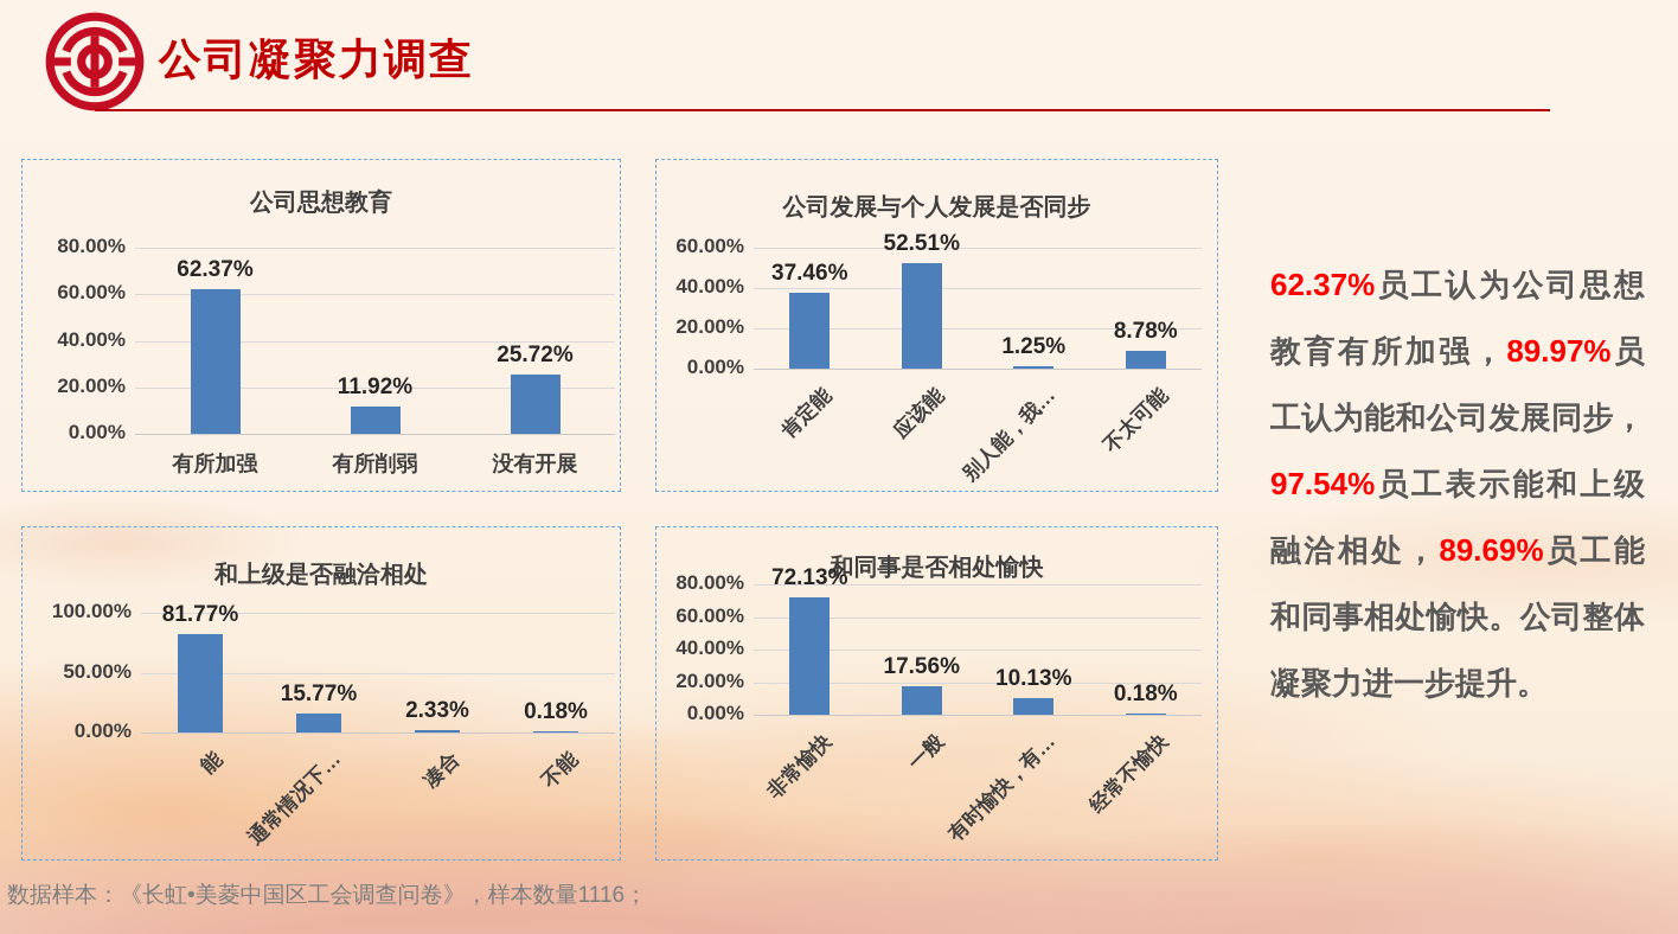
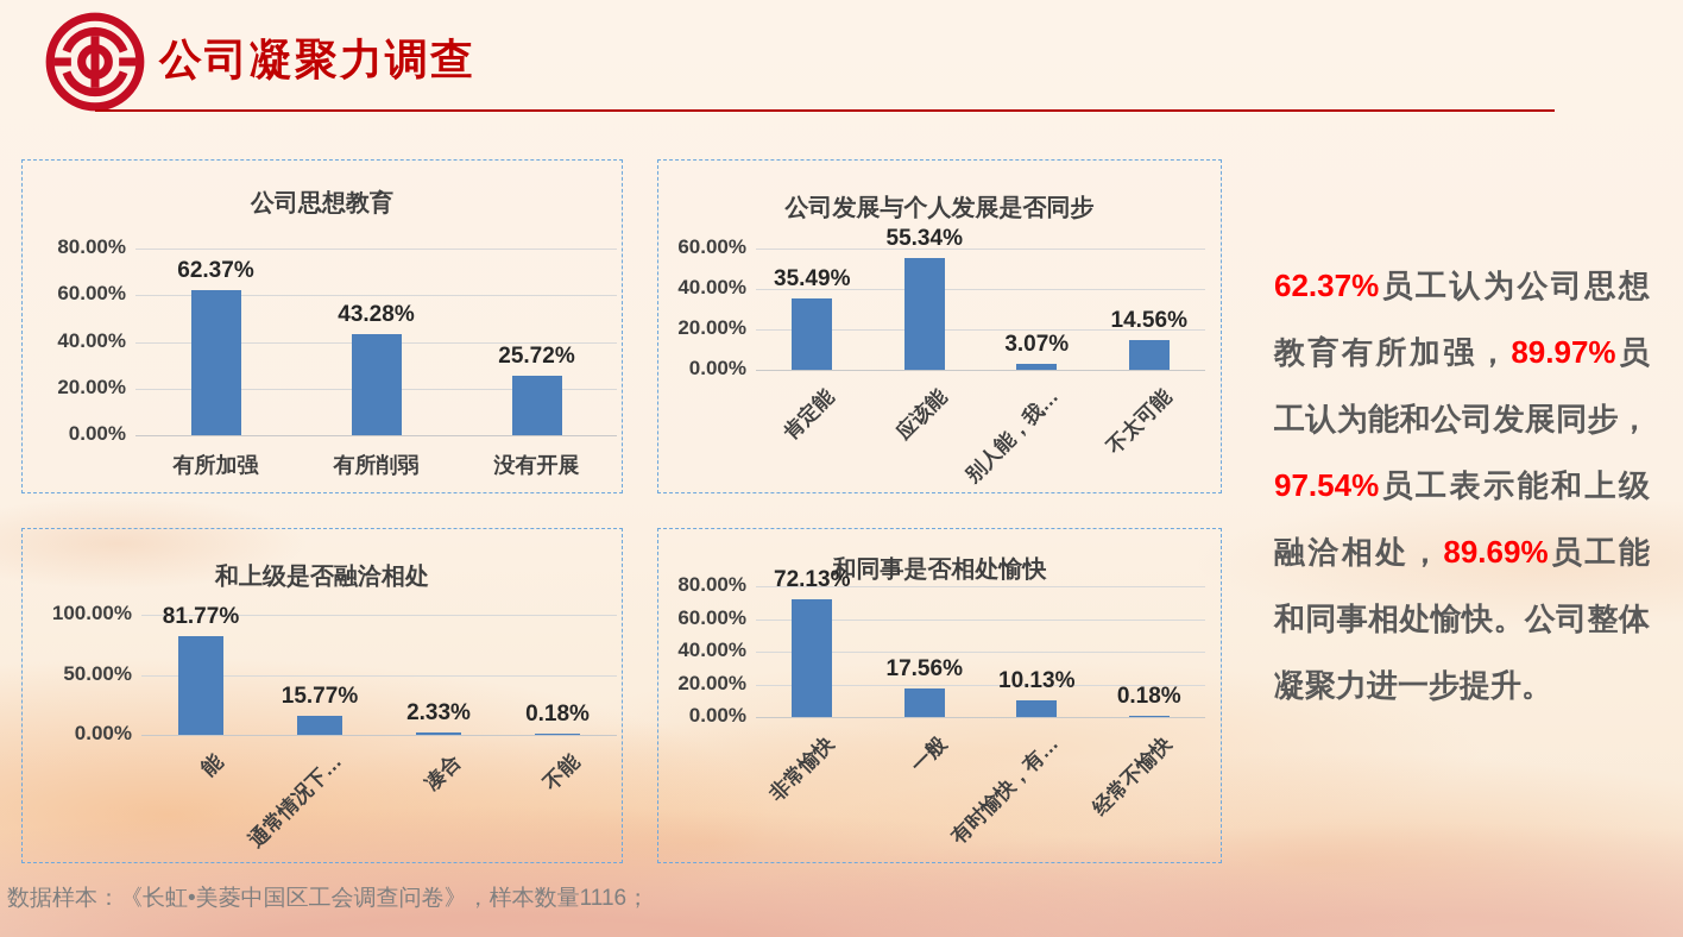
公司思想教育/有所削弱: 11.92% -> 43.28%
公司发展与个人发展是否同步/肯定能: 37.46% -> 35.49%
公司发展与个人发展是否同步/应该能: 52.51% -> 55.34%
公司发展与个人发展是否同步/别人能，我…: 1.25% -> 3.07%
公司发展与个人发展是否同步/不太可能: 8.78% -> 14.56%
